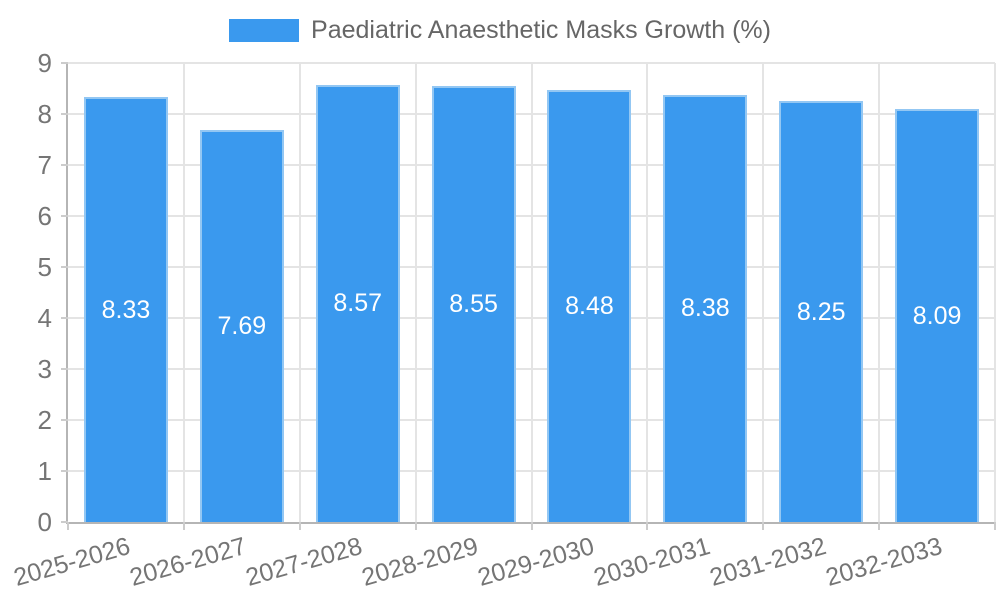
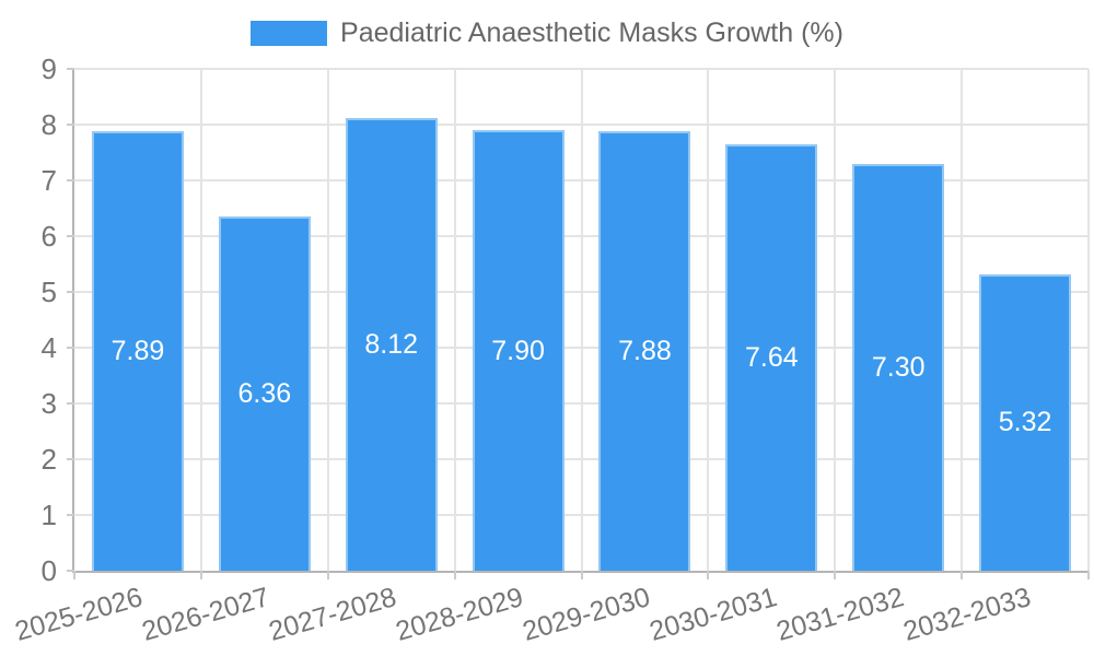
2025-2026: 8.33 -> 7.89
2026-2027: 7.69 -> 6.36
2027-2028: 8.57 -> 8.12
2028-2029: 8.55 -> 7.90
2029-2030: 8.48 -> 7.88
2030-2031: 8.38 -> 7.64
2031-2032: 8.25 -> 7.30
2032-2033: 8.09 -> 5.32
